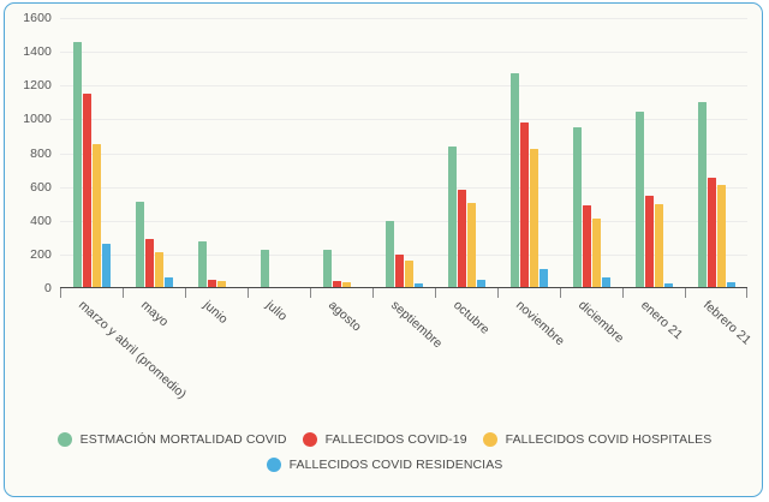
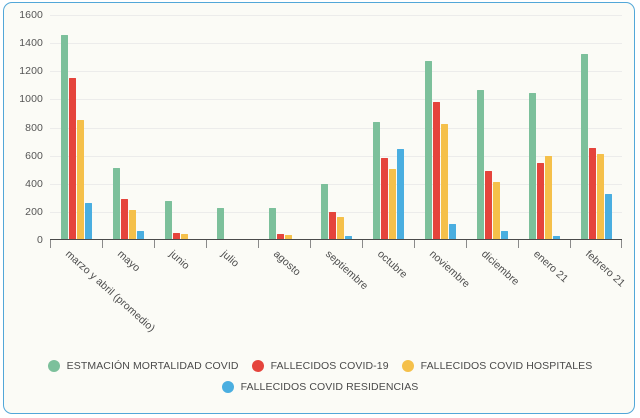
FALLECIDOS COVID RESIDENCIAS/octubre: 50 -> 650
ESTMACIÓN MORTALIDAD COVID/diciembre: 960 -> 1070
FALLECIDOS COVID HOSPITALES/enero 21: 500 -> 600
ESTMACIÓN MORTALIDAD COVID/febrero 21: 1100 -> 1320
FALLECIDOS COVID RESIDENCIAS/febrero 21: 40 -> 330
